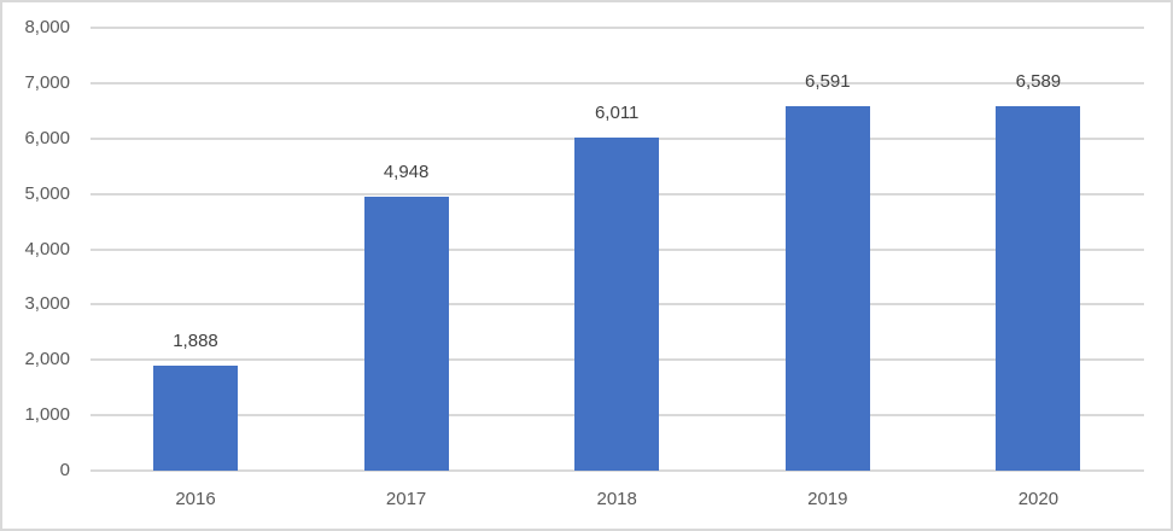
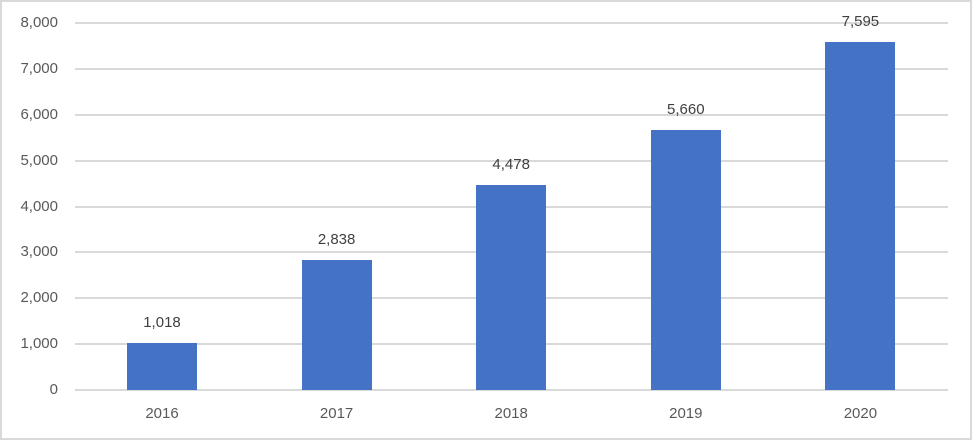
2016: 1,888 -> 1,018
2017: 4,948 -> 2,838
2018: 6,011 -> 4,478
2019: 6,591 -> 5,660
2020: 6,589 -> 7,595
